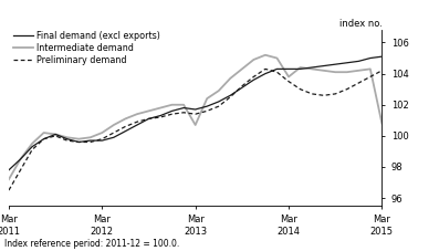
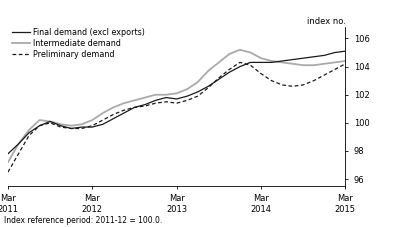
Intermediate demand/Mar 2013: 100.7 -> 102.1
Intermediate demand/Mar 2014: 103.8 -> 104.6
Intermediate demand/Mar 2015: 100.8 -> 104.4
